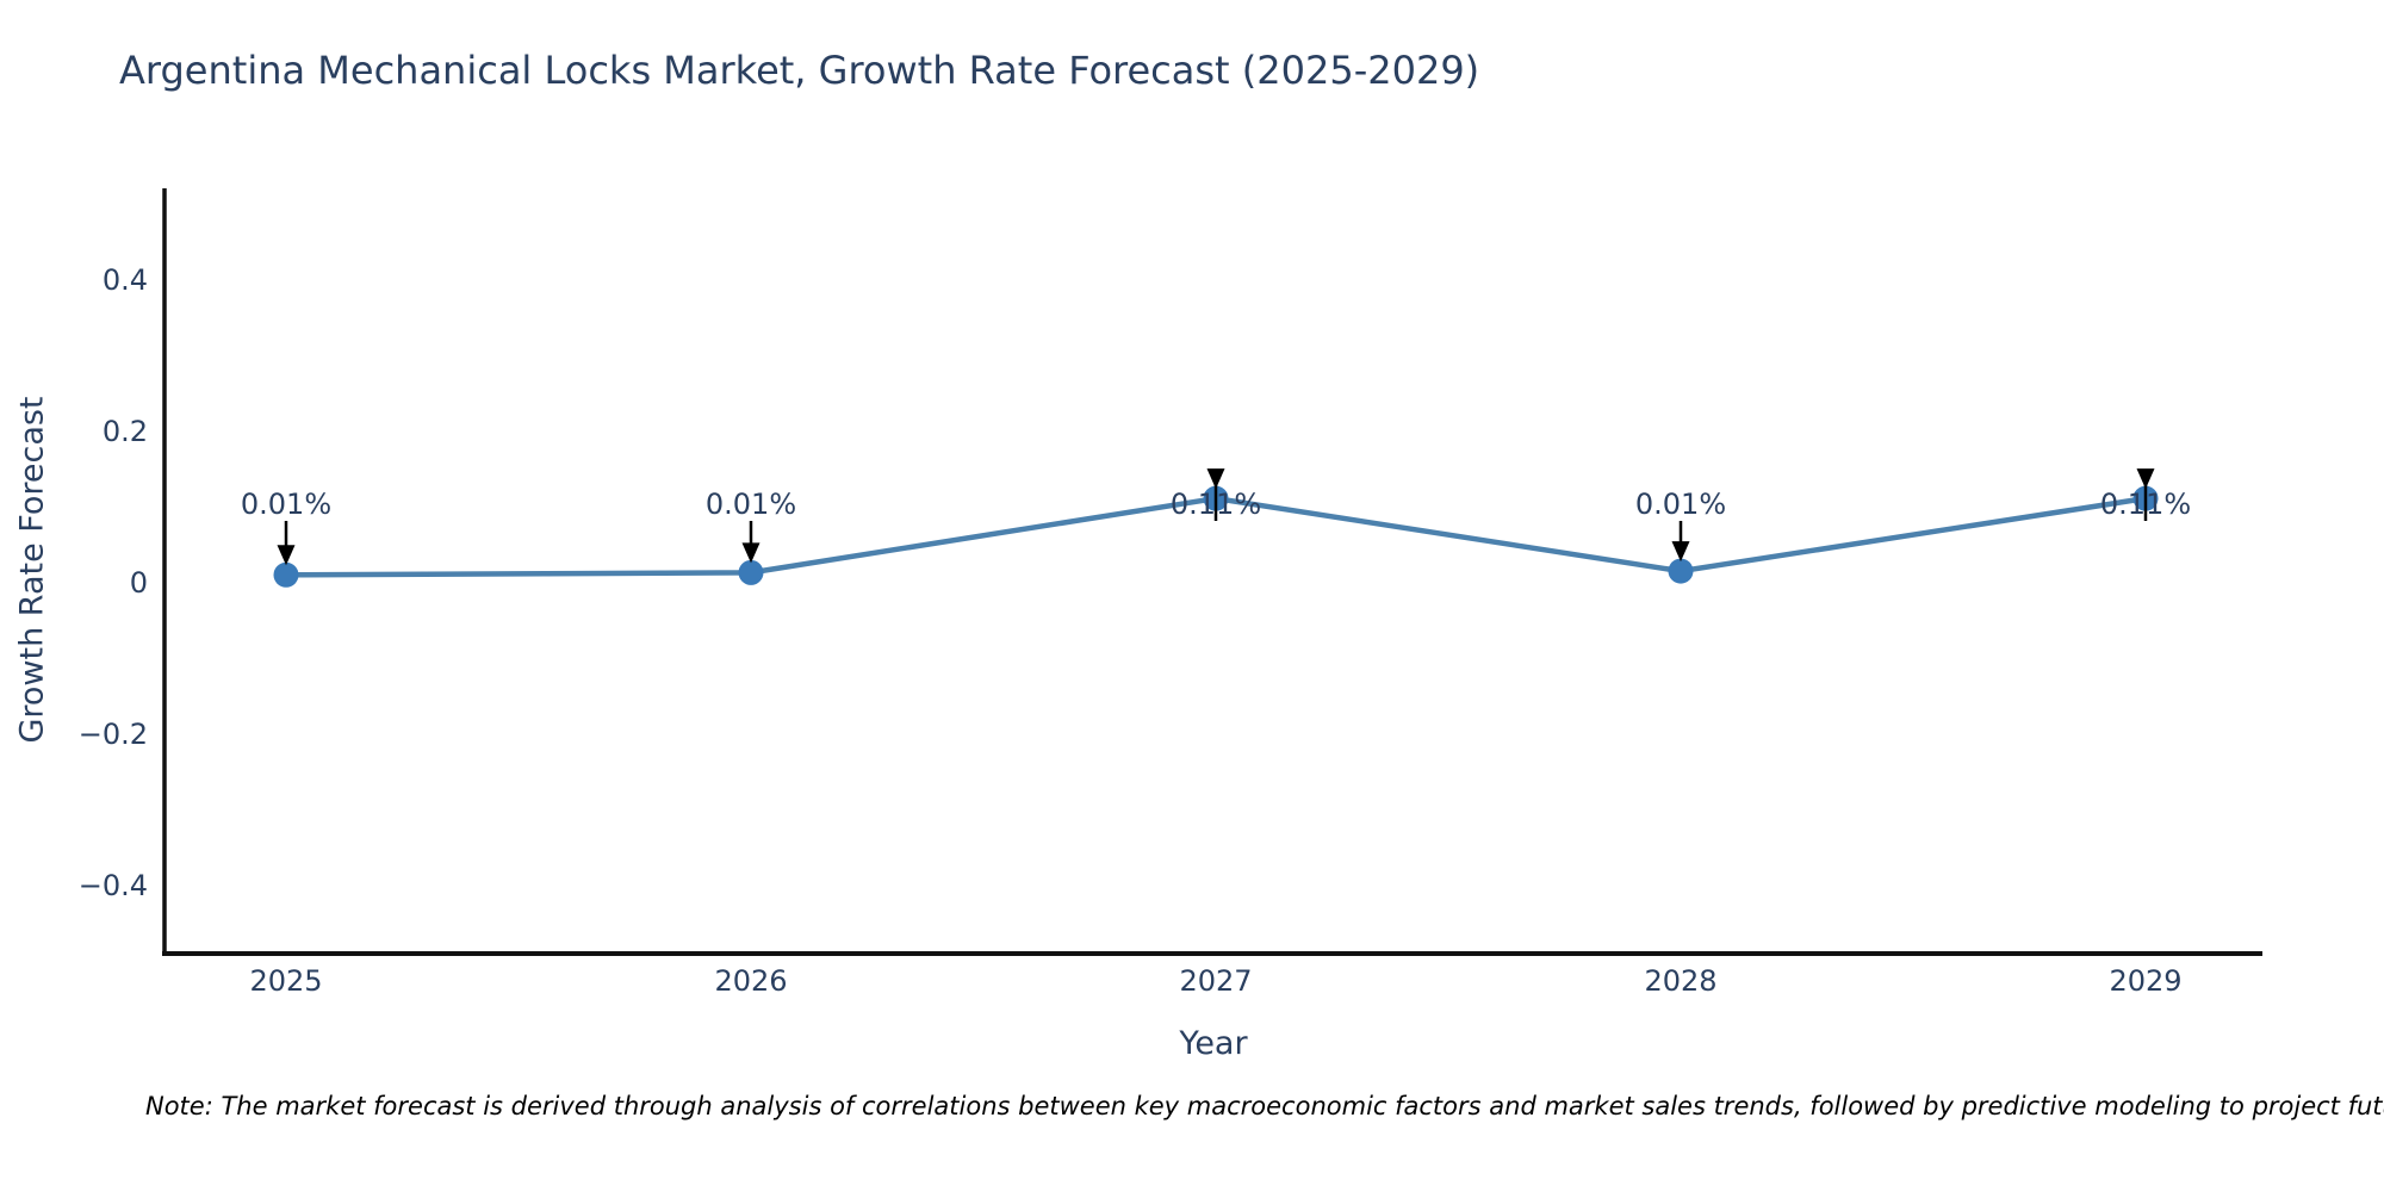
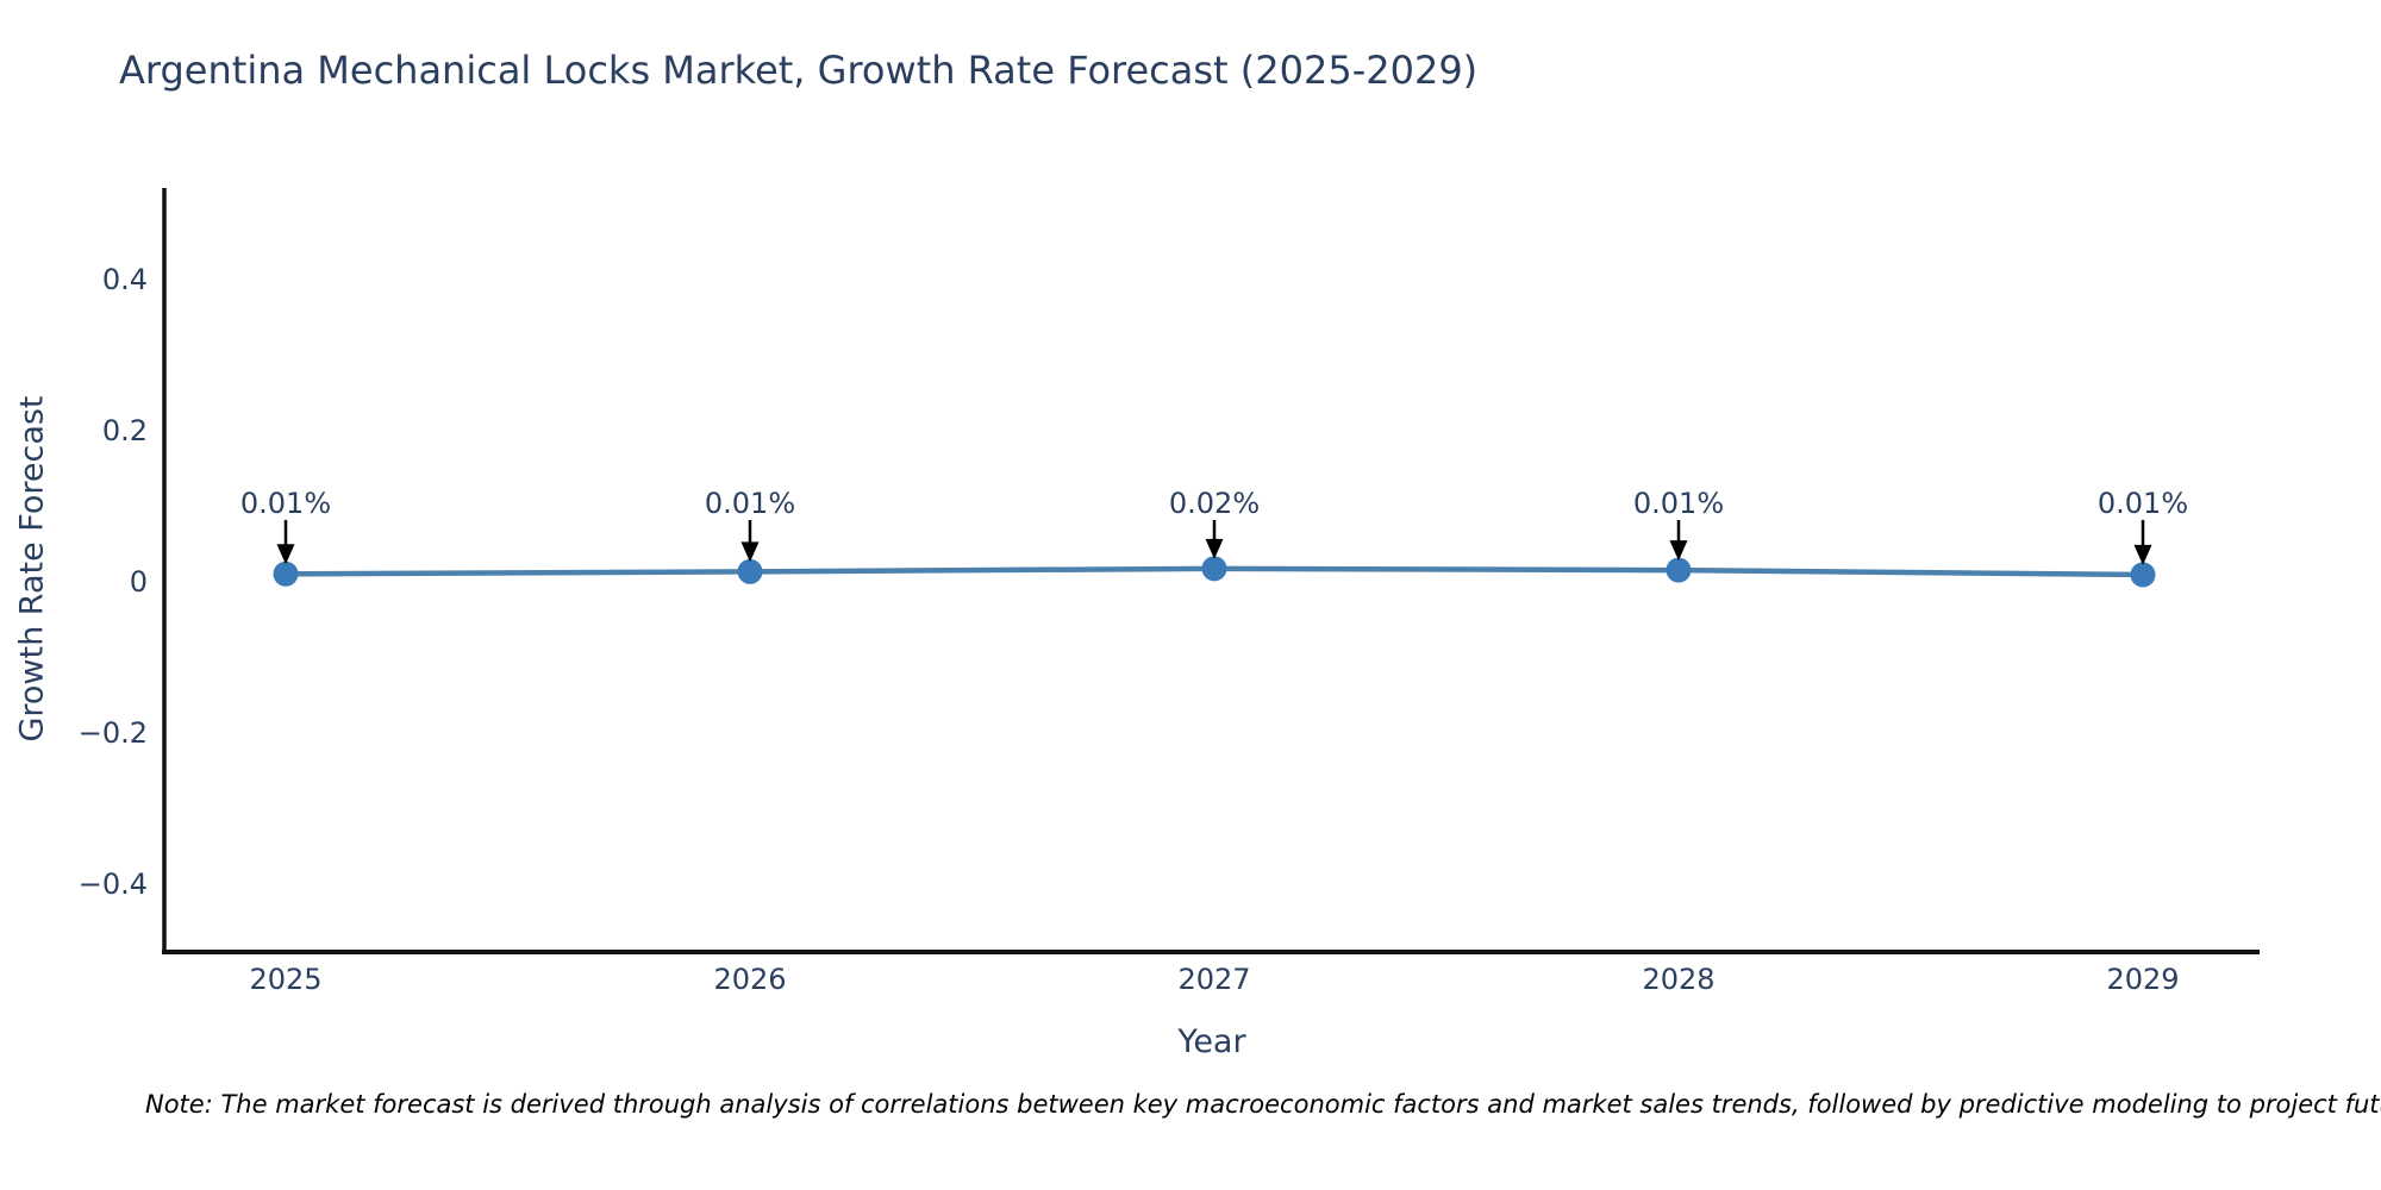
2027: 0.11% -> 0.02%
2029: 0.11% -> 0.01%
